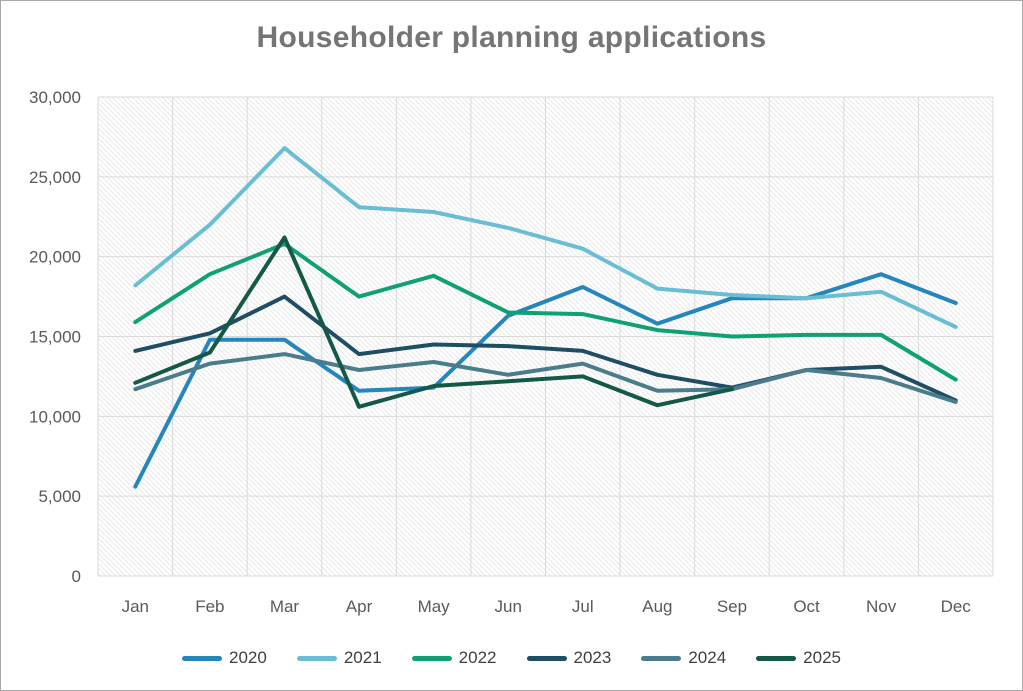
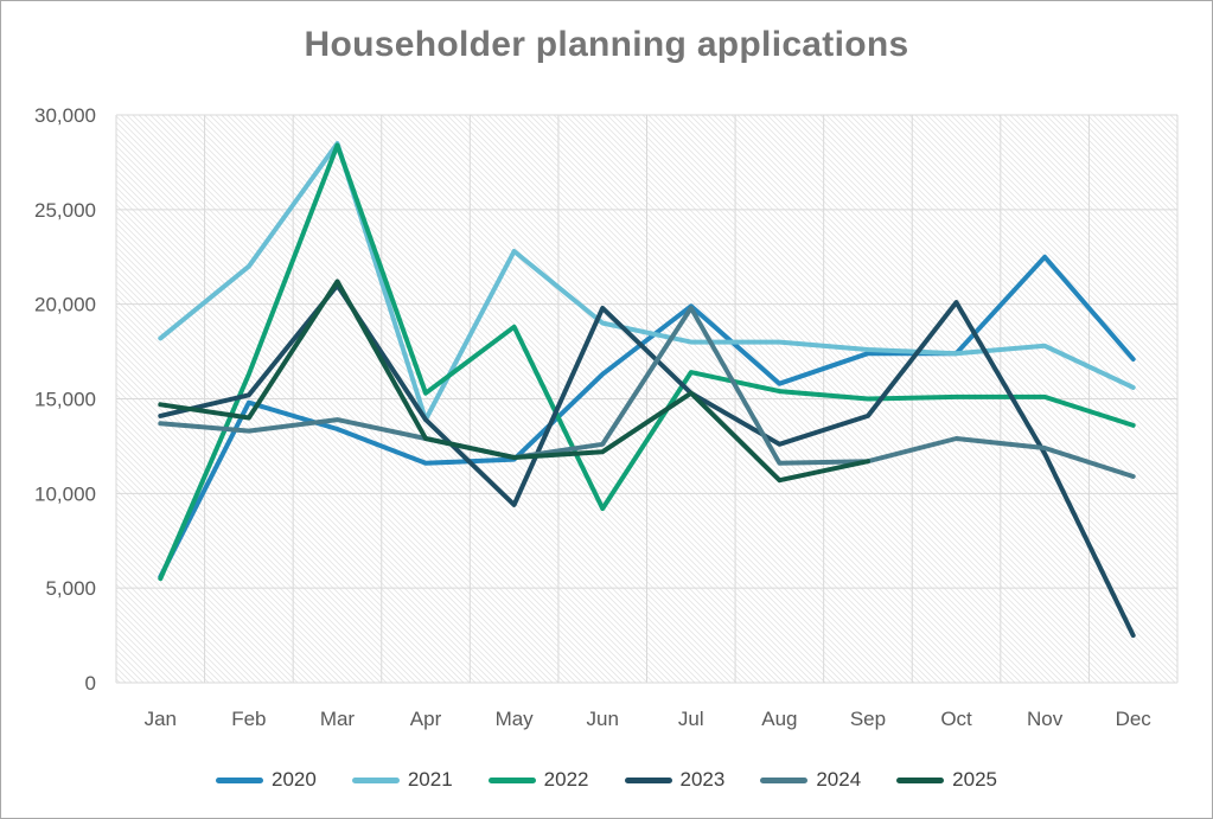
2022/Jan: 15900 -> 5500
2024/Jan: 11700 -> 13700
2025/Jan: 12100 -> 14700
2022/Feb: 18900 -> 16300
2020/Mar: 14800 -> 13400
2021/Mar: 26800 -> 28500
2022/Mar: 20800 -> 28400
2023/Mar: 17500 -> 21000
2021/Apr: 23100 -> 13900
2022/Apr: 17500 -> 15300
2025/Apr: 10600 -> 12900
2023/May: 14500 -> 9400
2024/May: 13400 -> 11900
2021/Jun: 21800 -> 19000
2022/Jun: 16500 -> 9200
2023/Jun: 14400 -> 19800
2020/Jul: 18100 -> 19900
2021/Jul: 20500 -> 18000
2023/Jul: 14100 -> 15300
2024/Jul: 13300 -> 19800
2025/Jul: 12500 -> 15300
2023/Sep: 11800 -> 14100
2023/Oct: 12900 -> 20100
2020/Nov: 18900 -> 22500
2023/Nov: 13100 -> 12100
2022/Dec: 12300 -> 13600
2023/Dec: 11000 -> 2500
